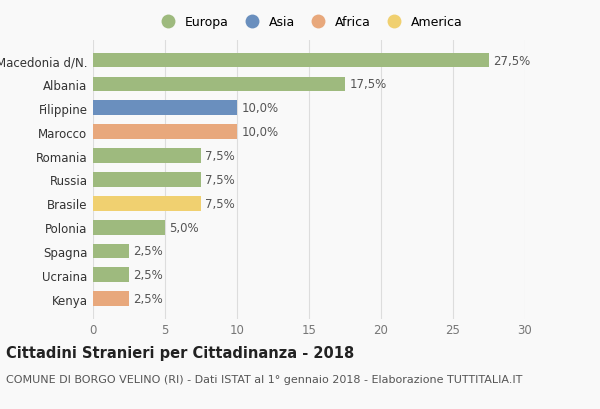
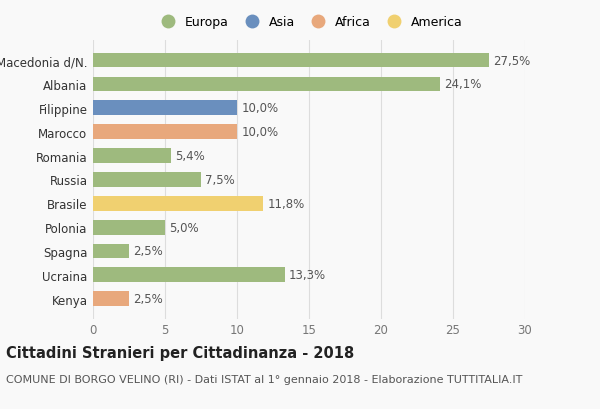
Albania: 17,5% -> 24,1%
Romania: 7,5% -> 5,4%
Brasile: 7,5% -> 11,8%
Ucraina: 2,5% -> 13,3%
